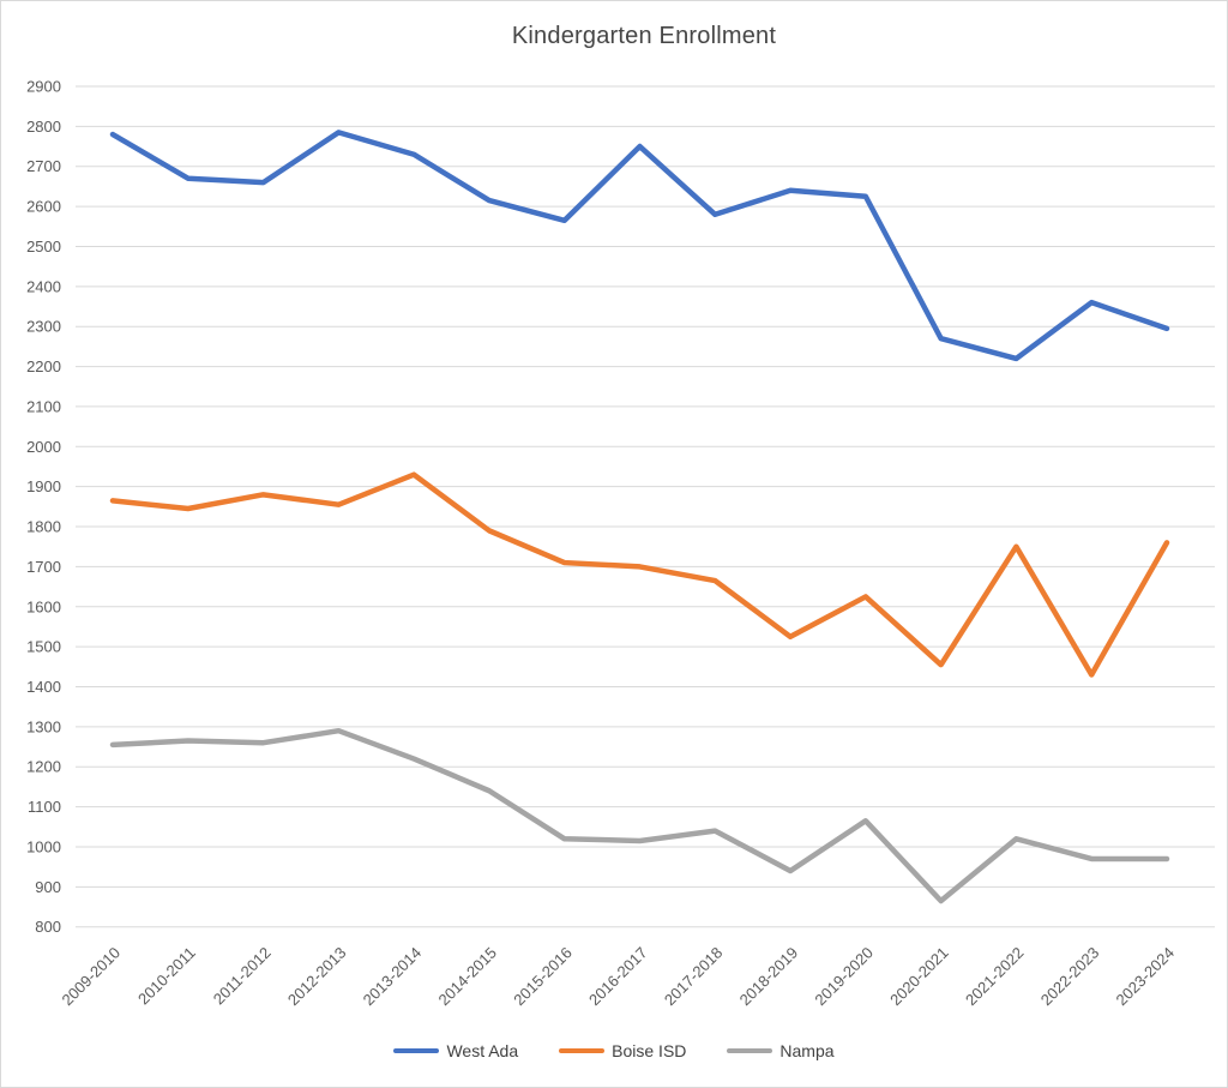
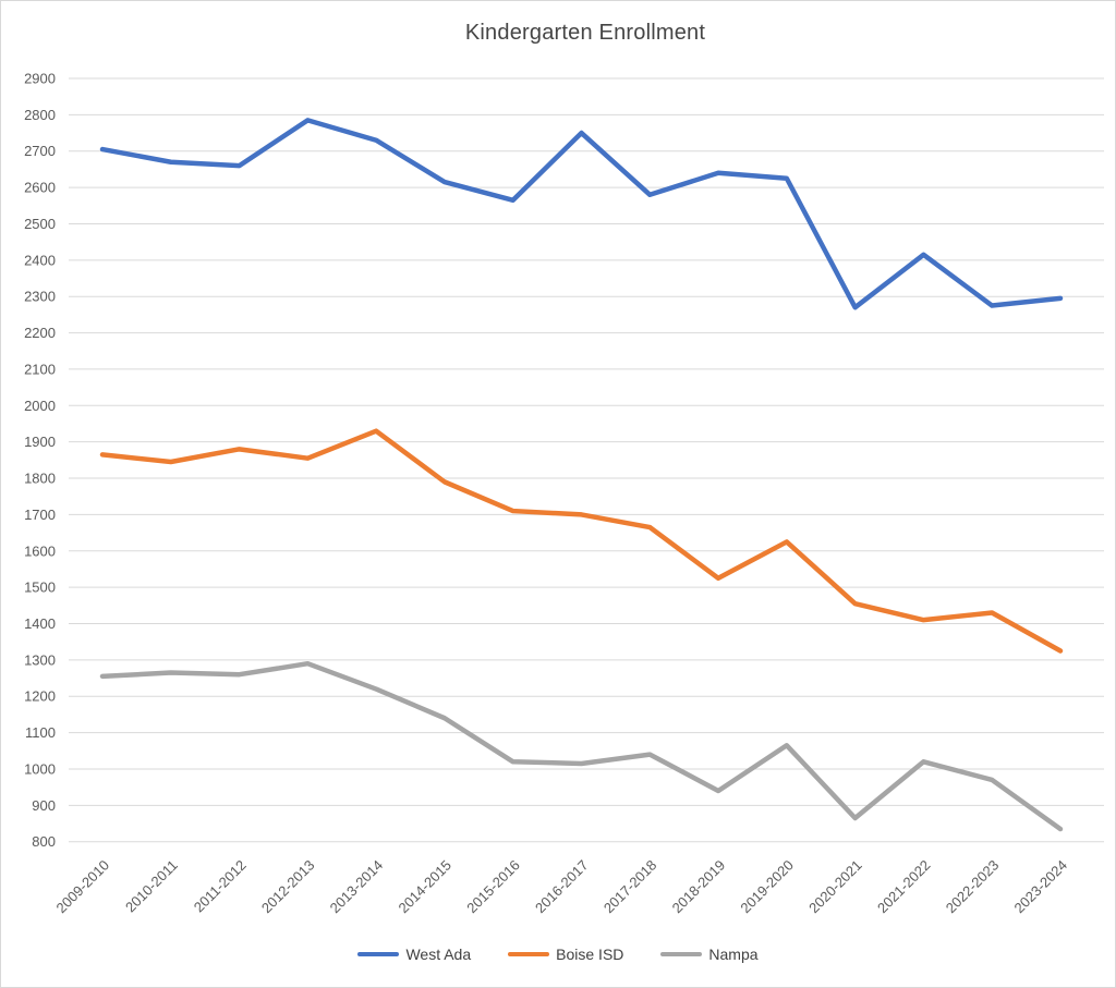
West Ada/2009-2010: 2780 -> 2700
West Ada/2021-2022: 2220 -> 2420
Boise ISD/2021-2022: 1750 -> 1410
West Ada/2022-2023: 2360 -> 2280
Boise ISD/2023-2024: 1760 -> 1320
Nampa/2023-2024: 970 -> 840
